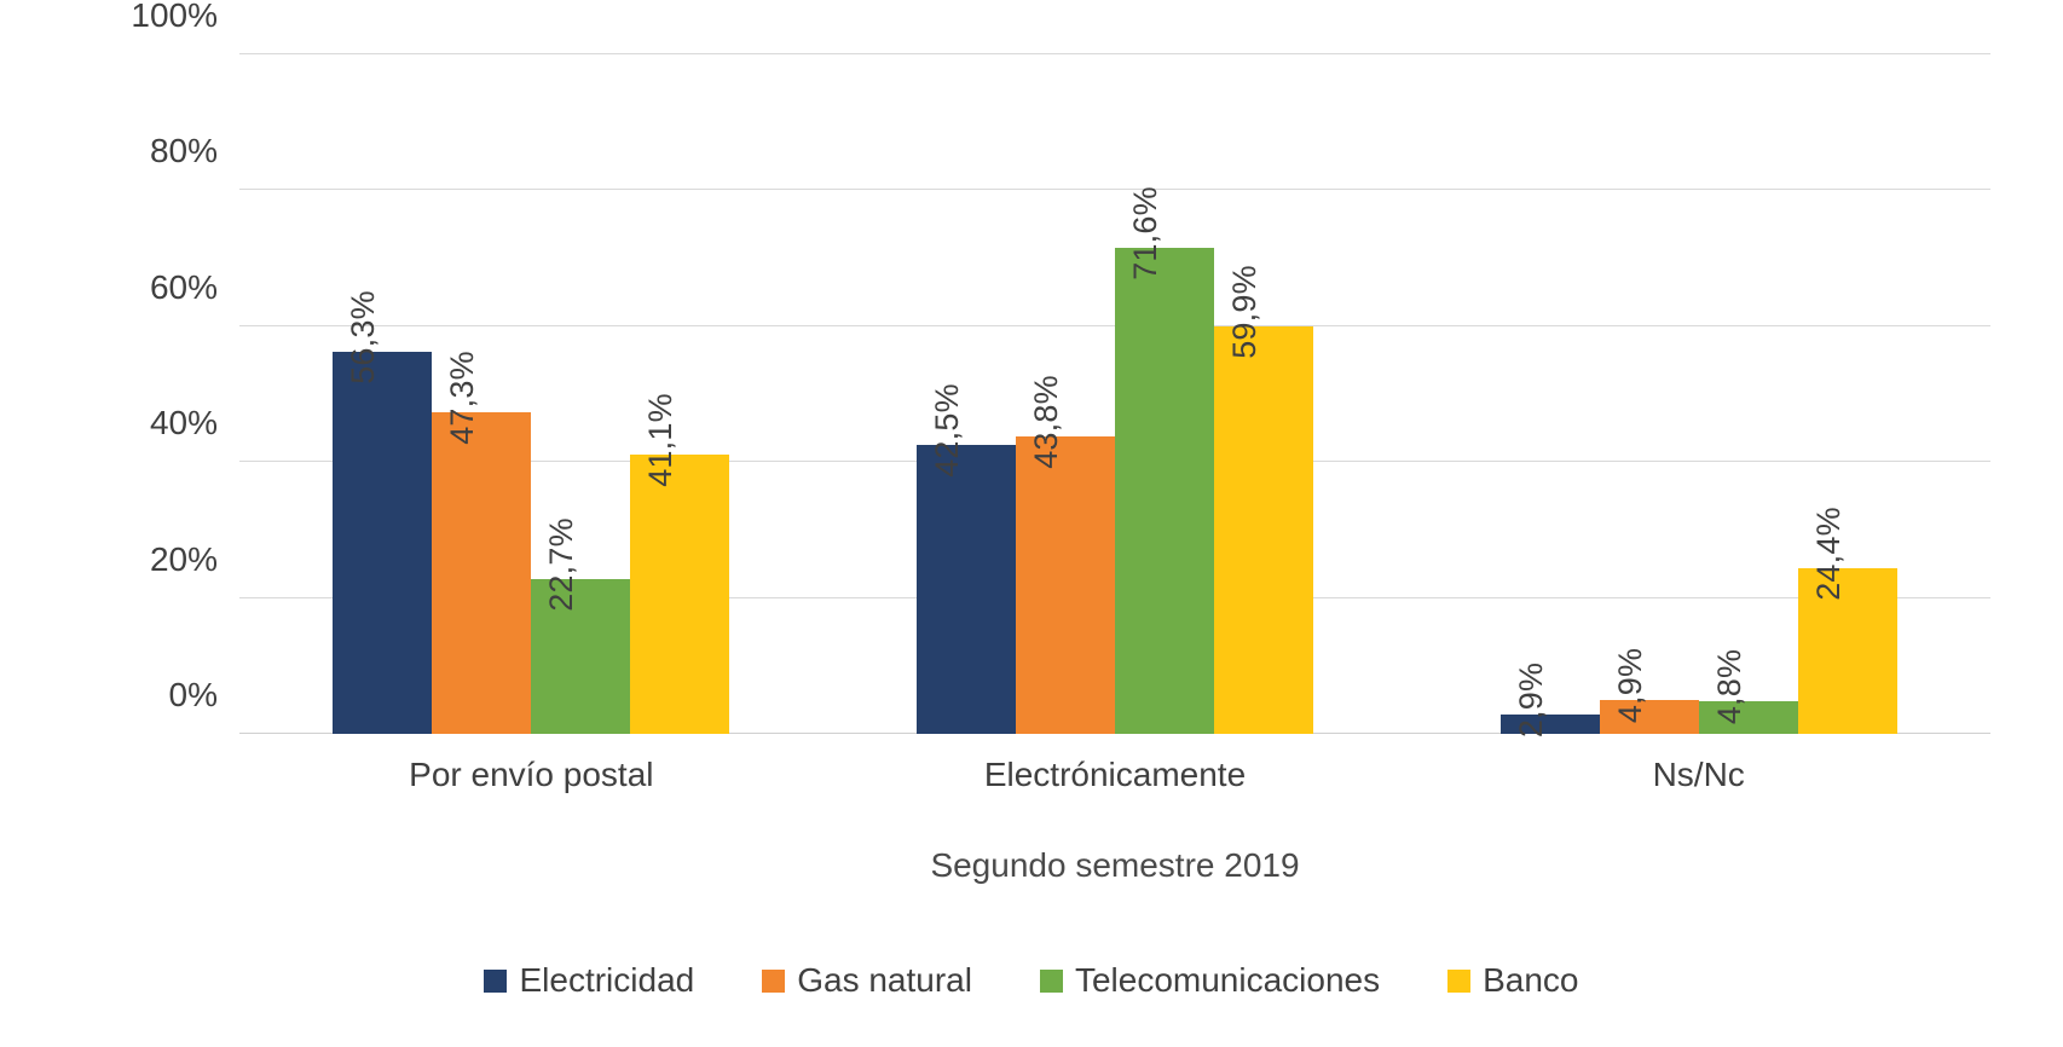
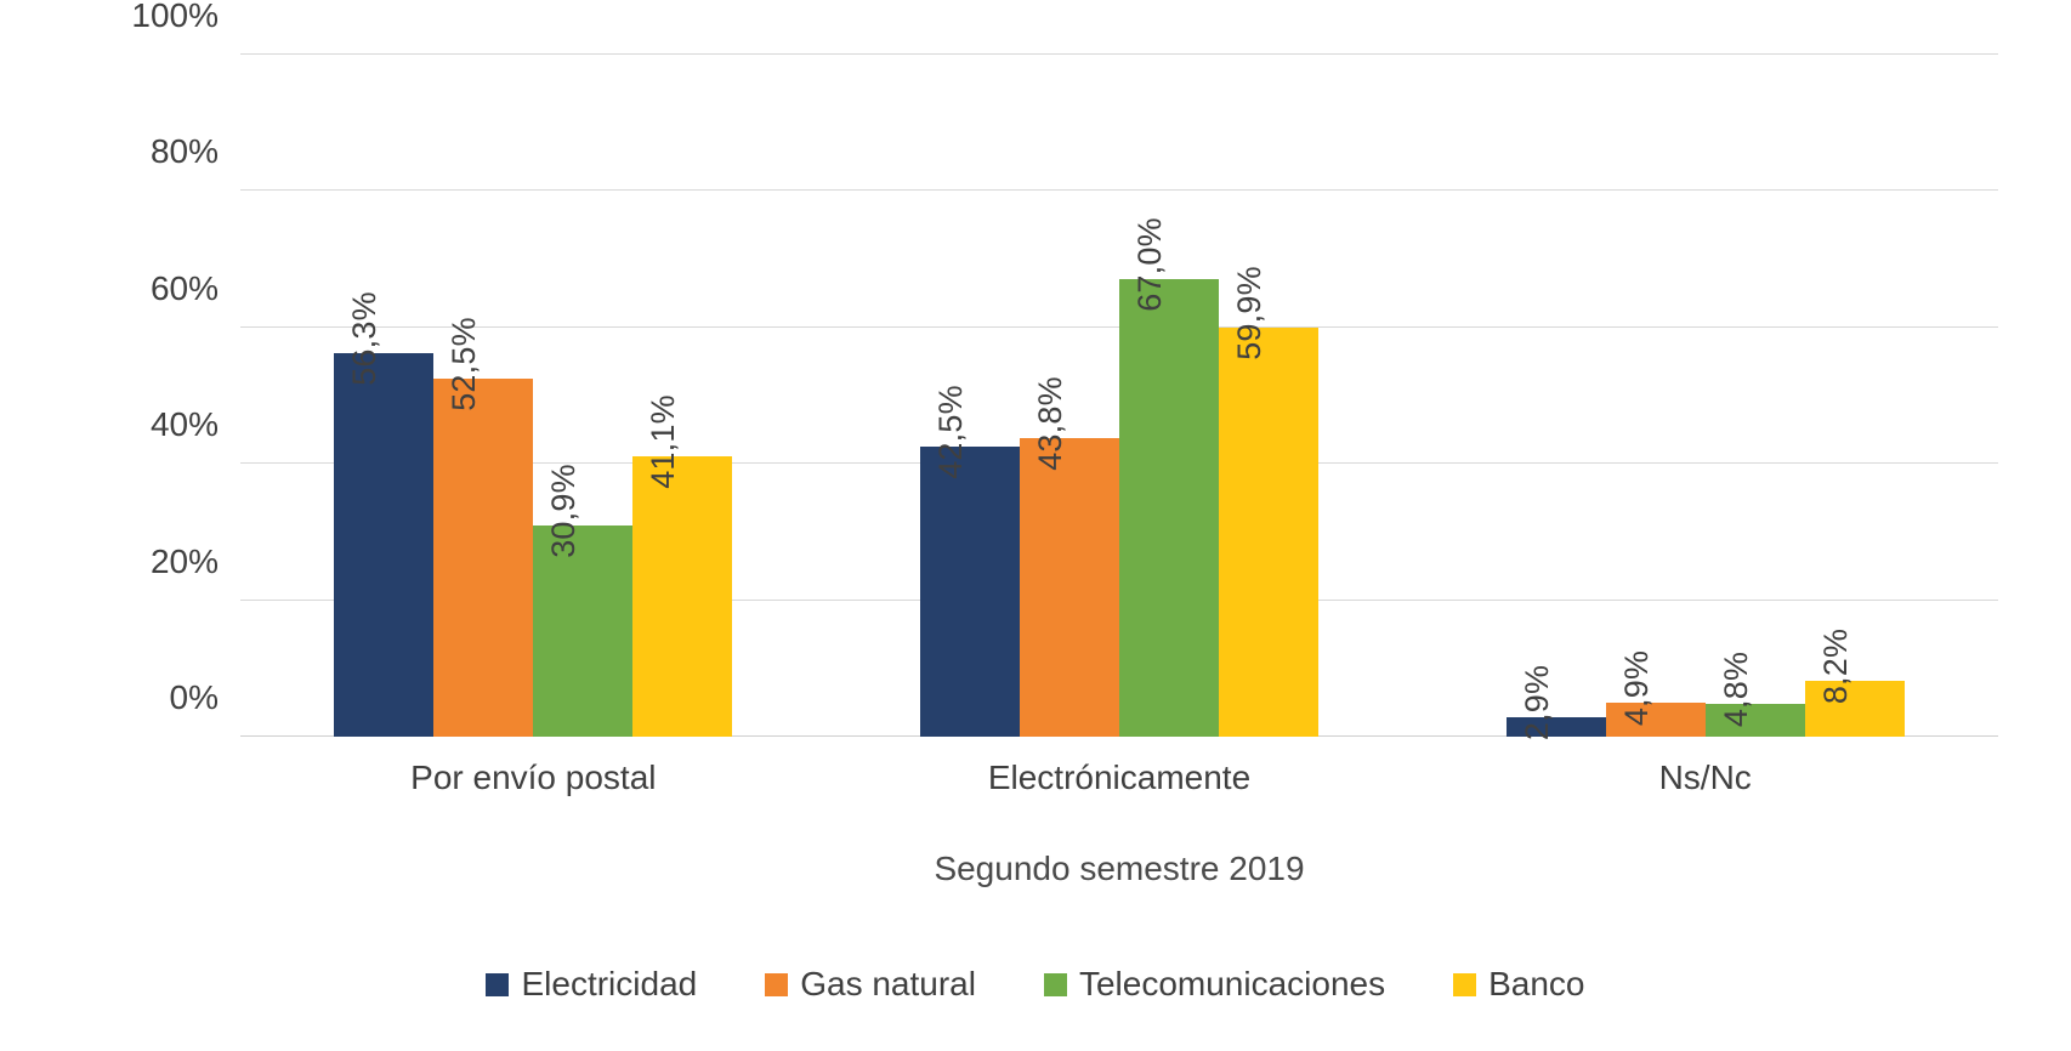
Gas natural/Por envío postal: 47,3% -> 52,5%
Telecomunicaciones/Por envío postal: 22,7% -> 30,9%
Telecomunicaciones/Electrónicamente: 71,6% -> 67,0%
Banco/Ns/Nc: 24,4% -> 8,2%
